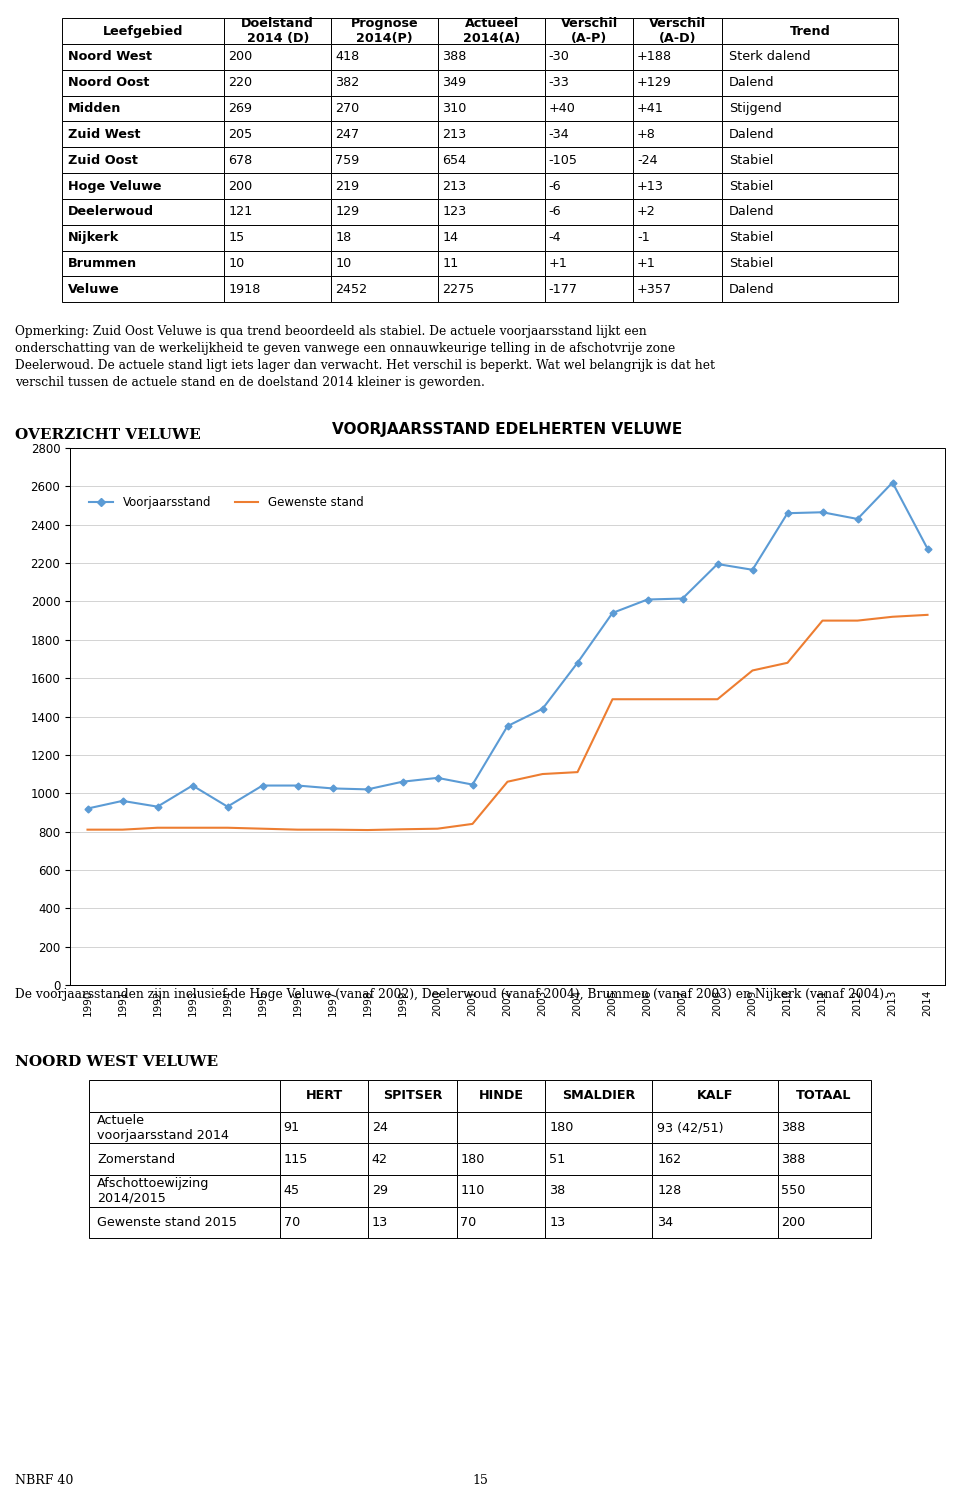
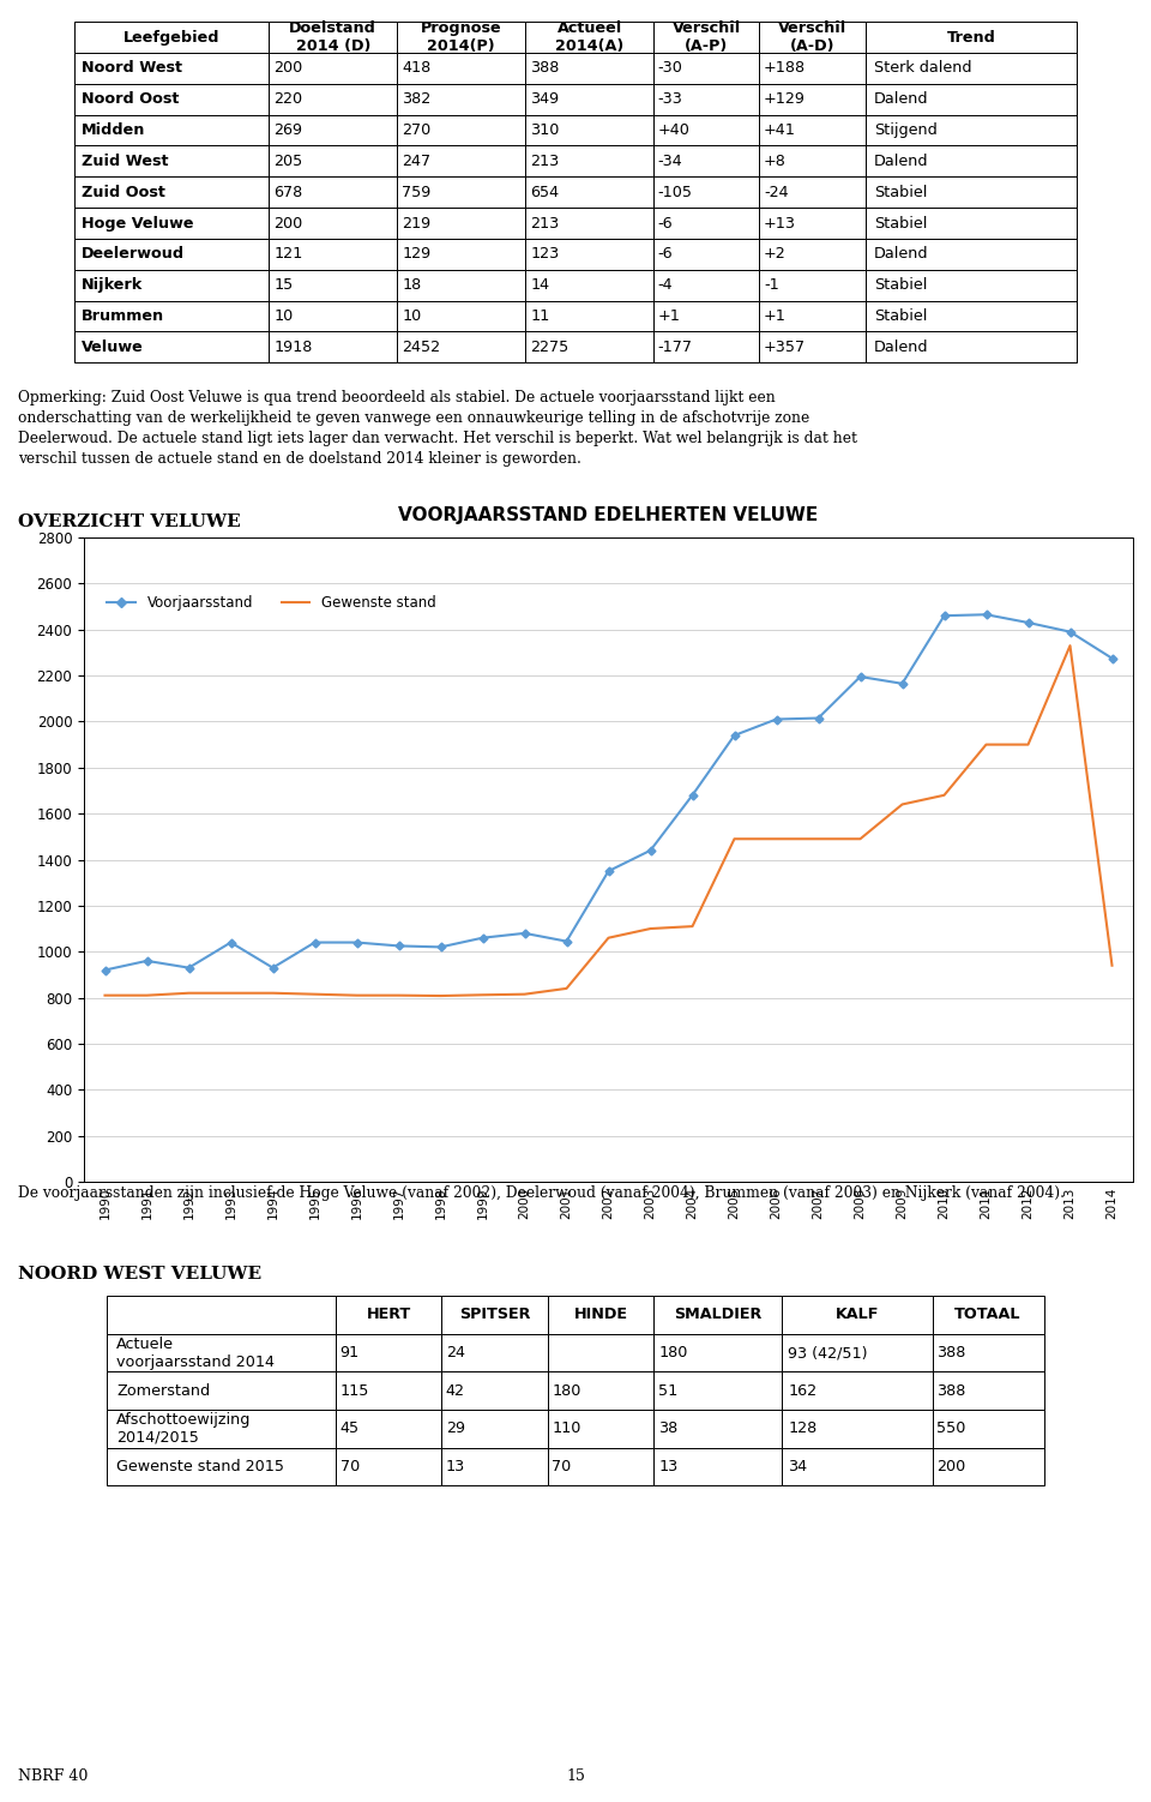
Voorjaarsstand/2013: 2620 -> 2390
Gewenste stand/2013: 1920 -> 2330
Gewenste stand/2014: 1930 -> 940
